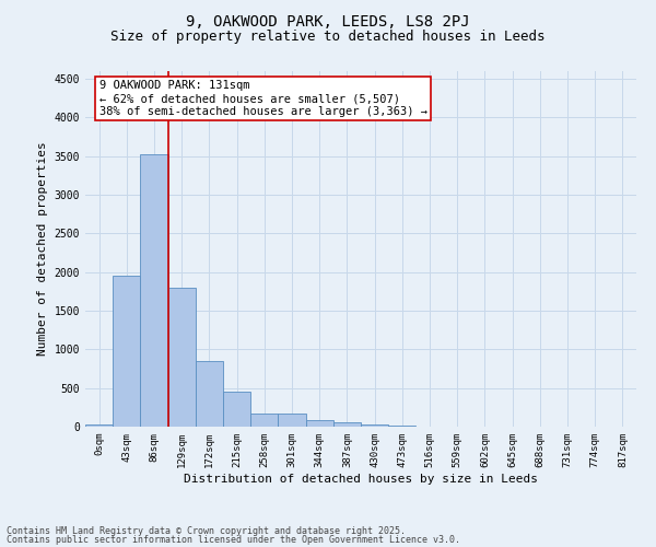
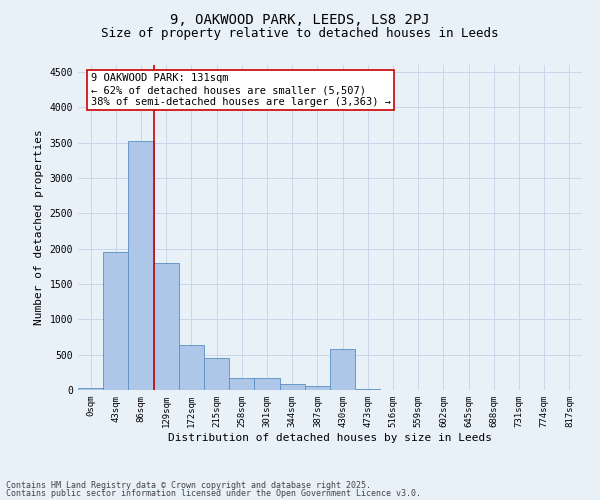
172sqm: 850 -> 640
430sqm: 40 -> 580
